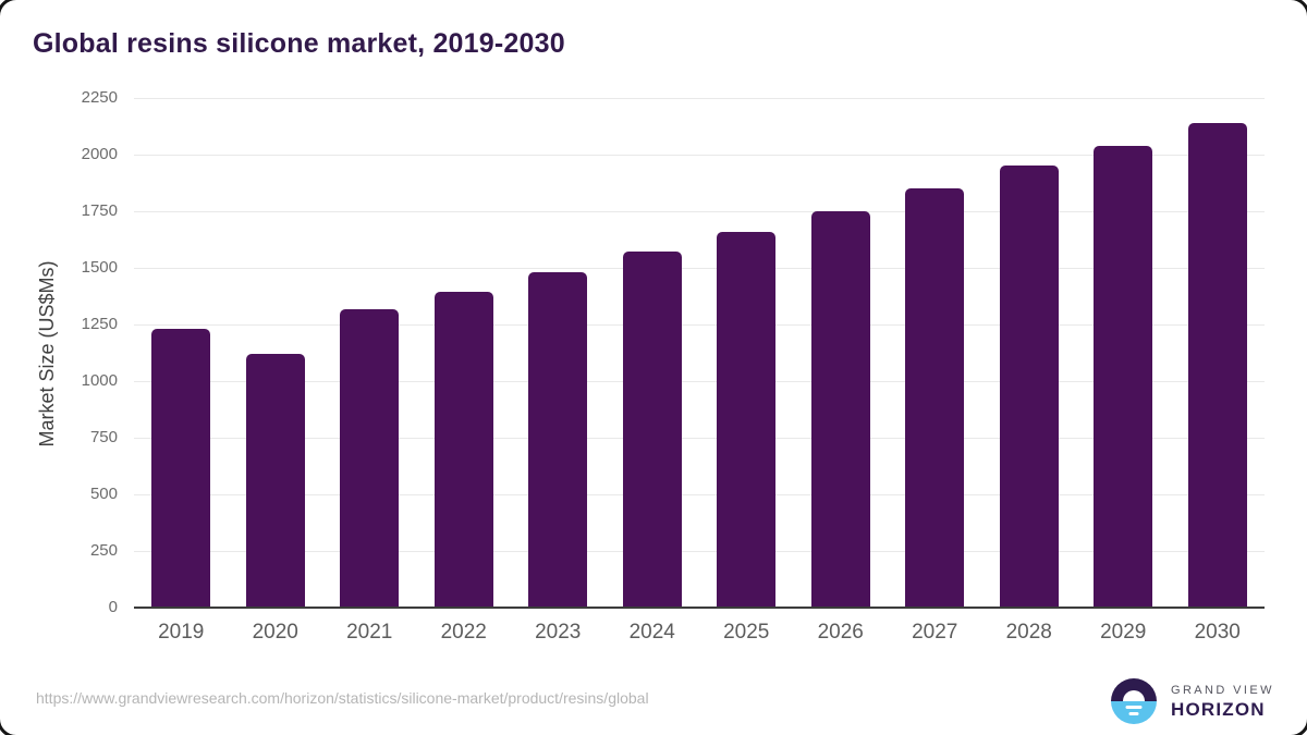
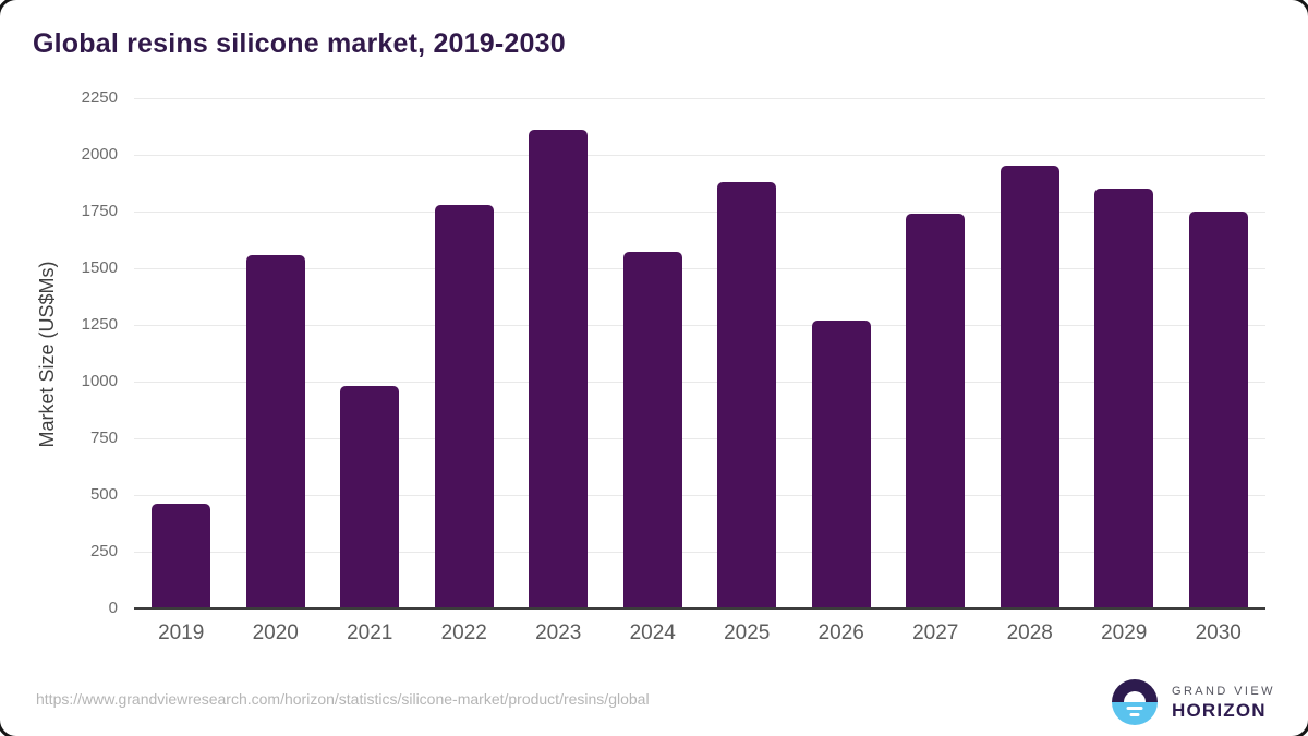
2019: 1230 -> 460
2020: 1120 -> 1560
2021: 1320 -> 980
2022: 1400 -> 1780
2023: 1480 -> 2110
2025: 1660 -> 1880
2026: 1750 -> 1270
2027: 1850 -> 1740
2029: 2040 -> 1850
2030: 2140 -> 1750
